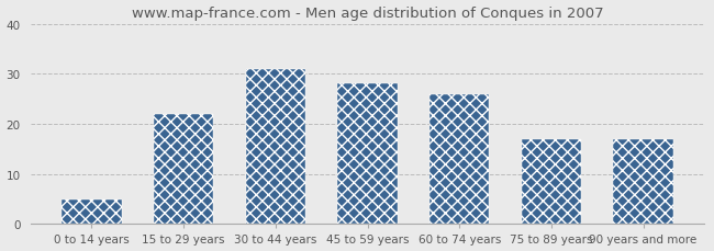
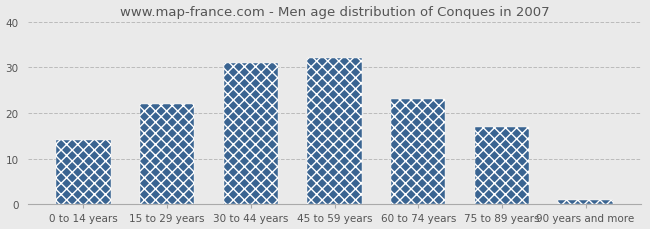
0 to 14 years: 5 -> 14
45 to 59 years: 28 -> 32
60 to 74 years: 26 -> 23
90 years and more: 17 -> 1
